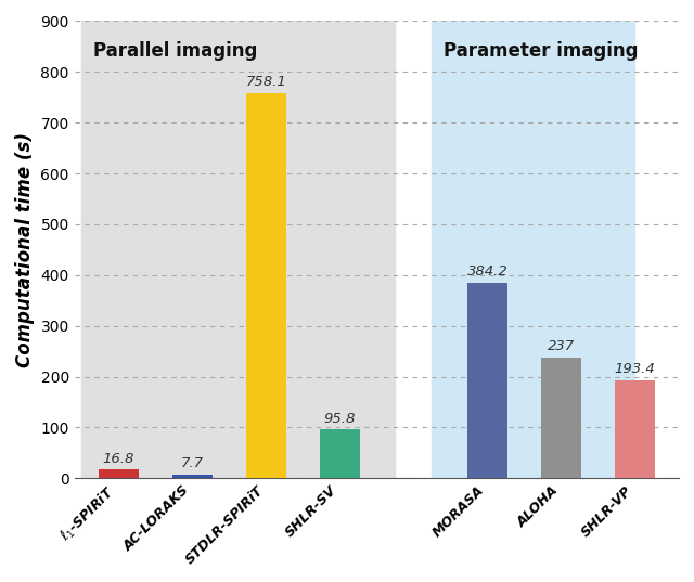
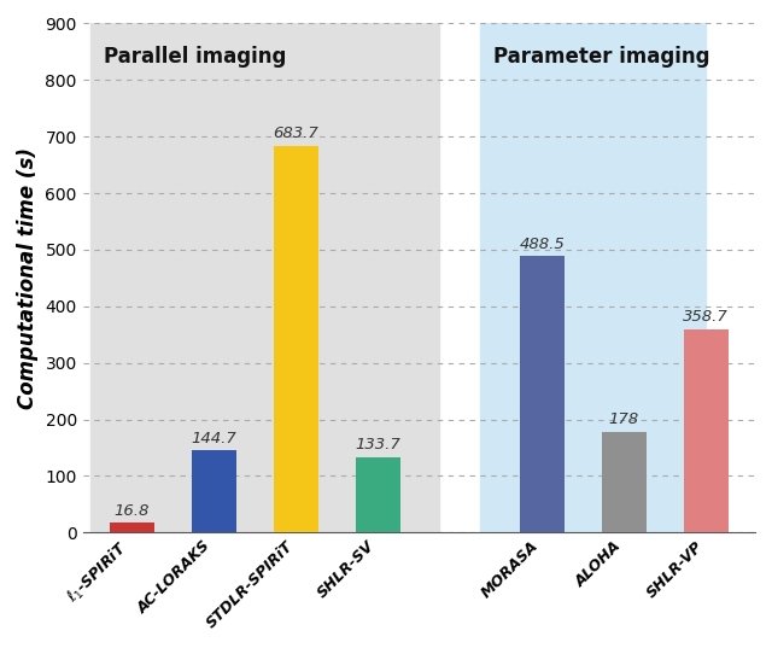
AC-LORAKS: 7.7 -> 144.7
STDLR-SPIRiT: 758.1 -> 683.7
SHLR-SV: 95.8 -> 133.7
MORASA: 384.2 -> 488.5
ALOHA: 237 -> 178
SHLR-VP: 193.4 -> 358.7
